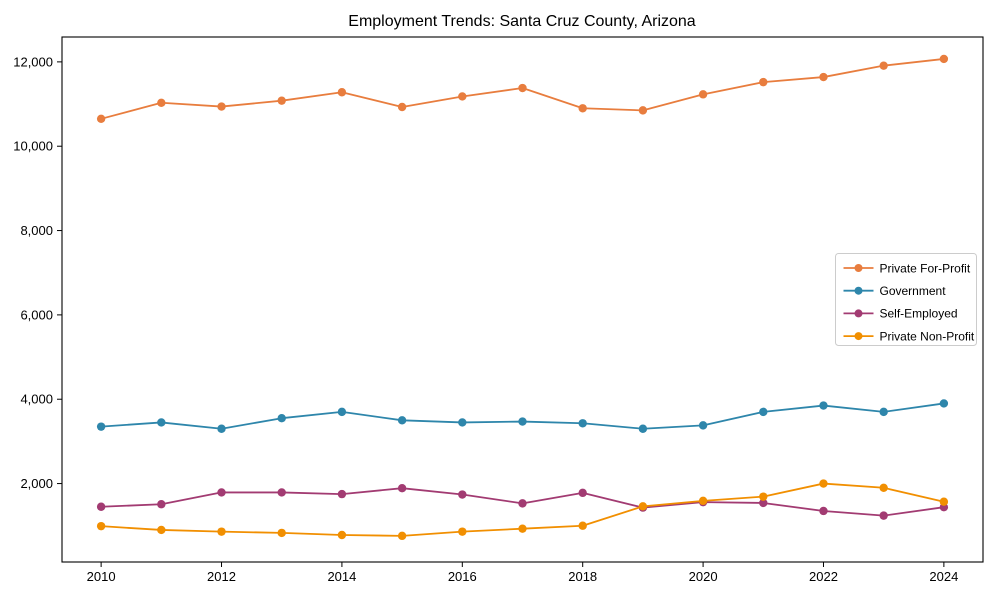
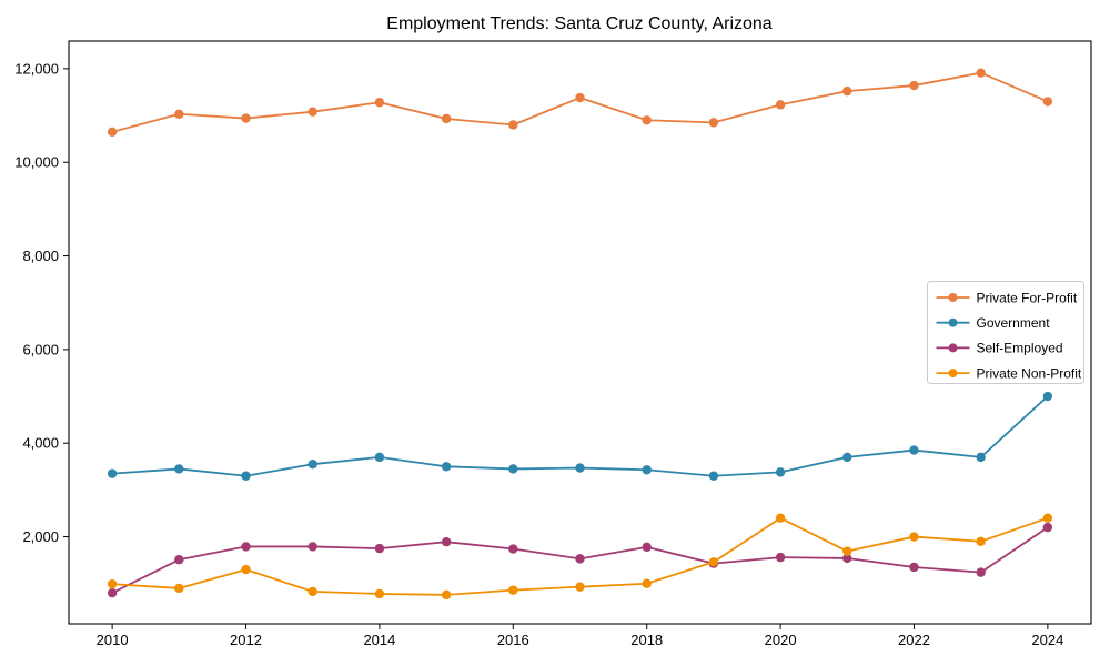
Self-Employed/2010: 1400 -> 800
Private Non-Profit/2012: 900 -> 1300
Private For-Profit/2016: 11200 -> 10800
Private Non-Profit/2020: 1600 -> 2400
Private For-Profit/2024: 12100 -> 11300
Government/2024: 3900 -> 5000
Self-Employed/2024: 1400 -> 2200
Private Non-Profit/2024: 1600 -> 2400
